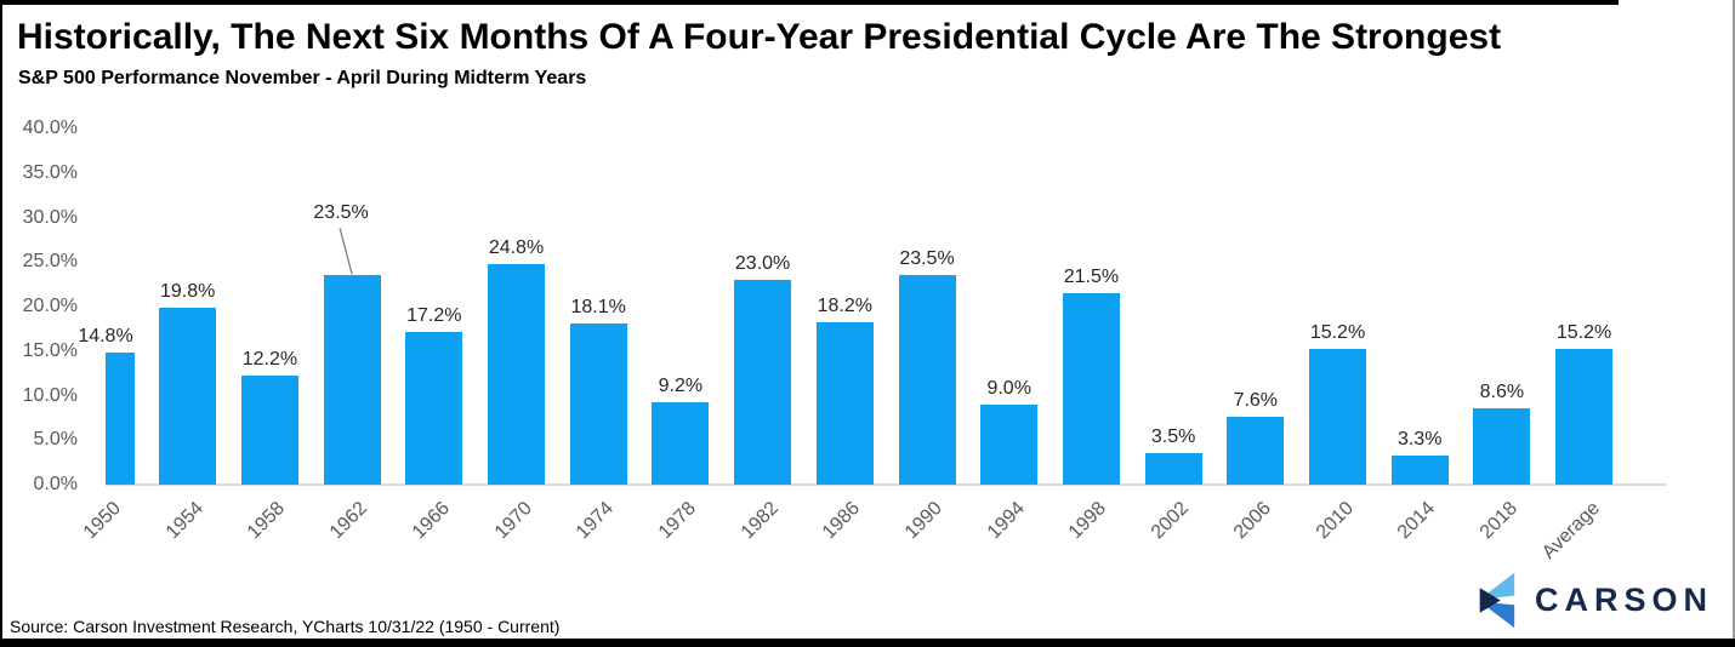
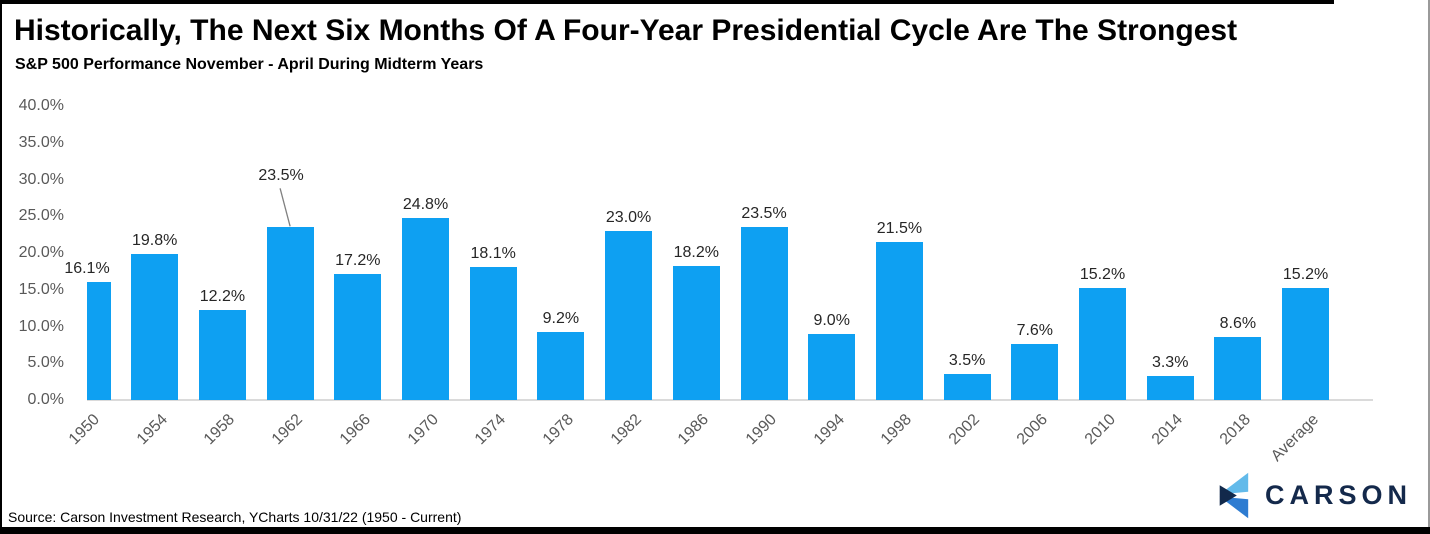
1950: 14.8% -> 16.1%
